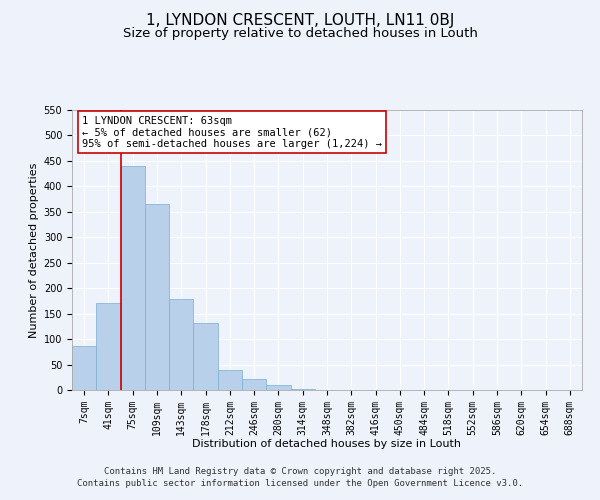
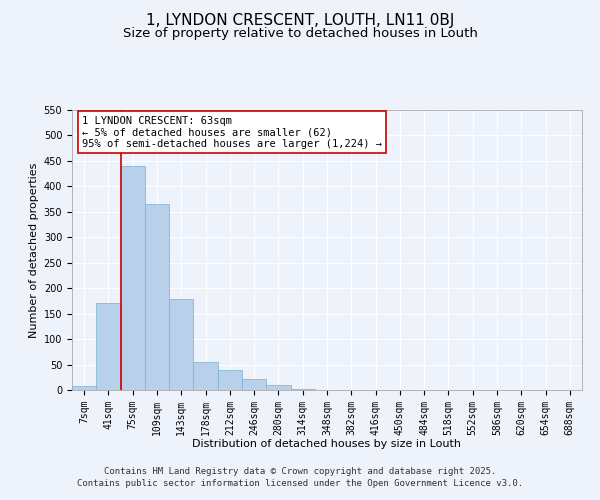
7sqm: 86 -> 8
178sqm: 132 -> 55
